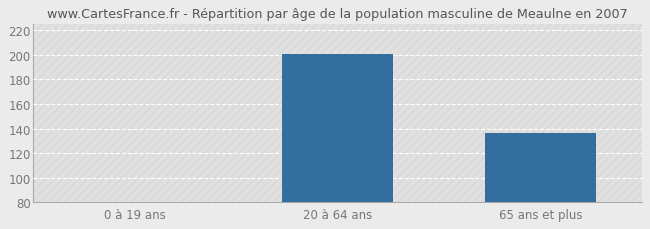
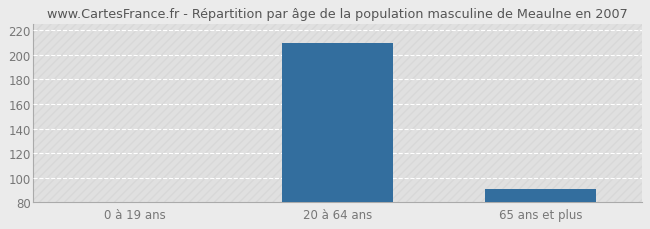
20 à 64 ans: 201 -> 210
65 ans et plus: 136 -> 91
